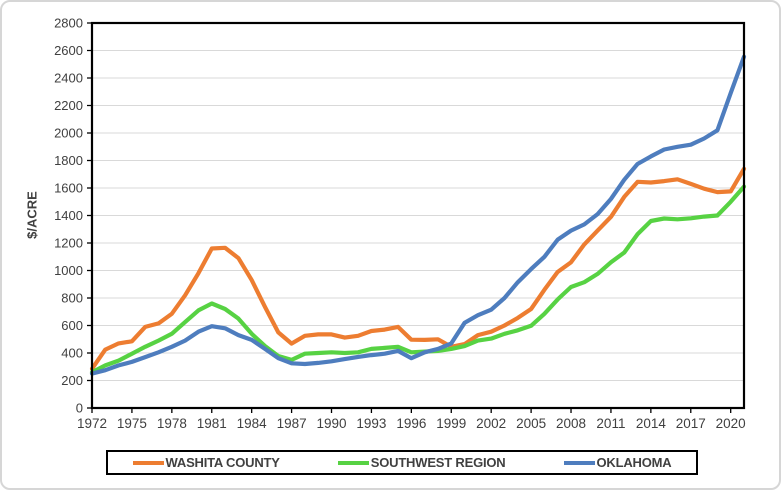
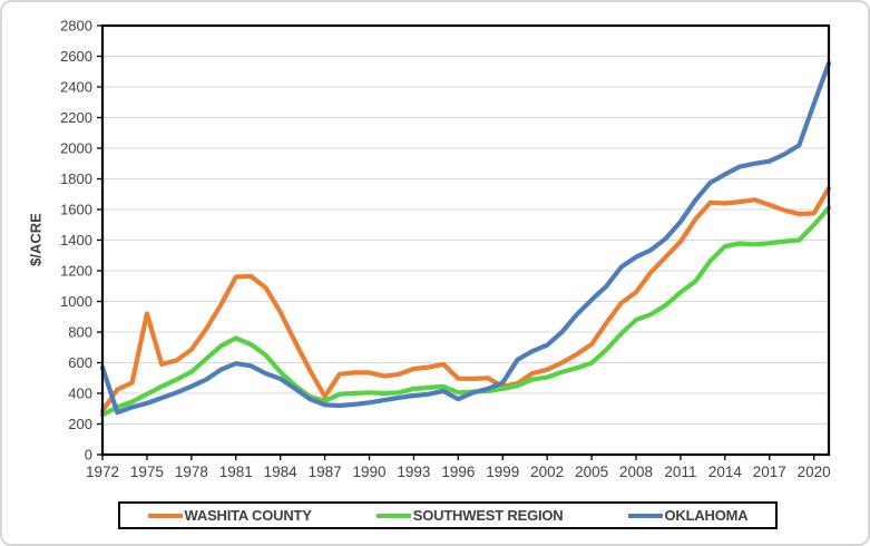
OKLAHOMA/1972: 250 -> 570
WASHITA COUNTY/1975: 480 -> 920
WASHITA COUNTY/1987: 470 -> 380
